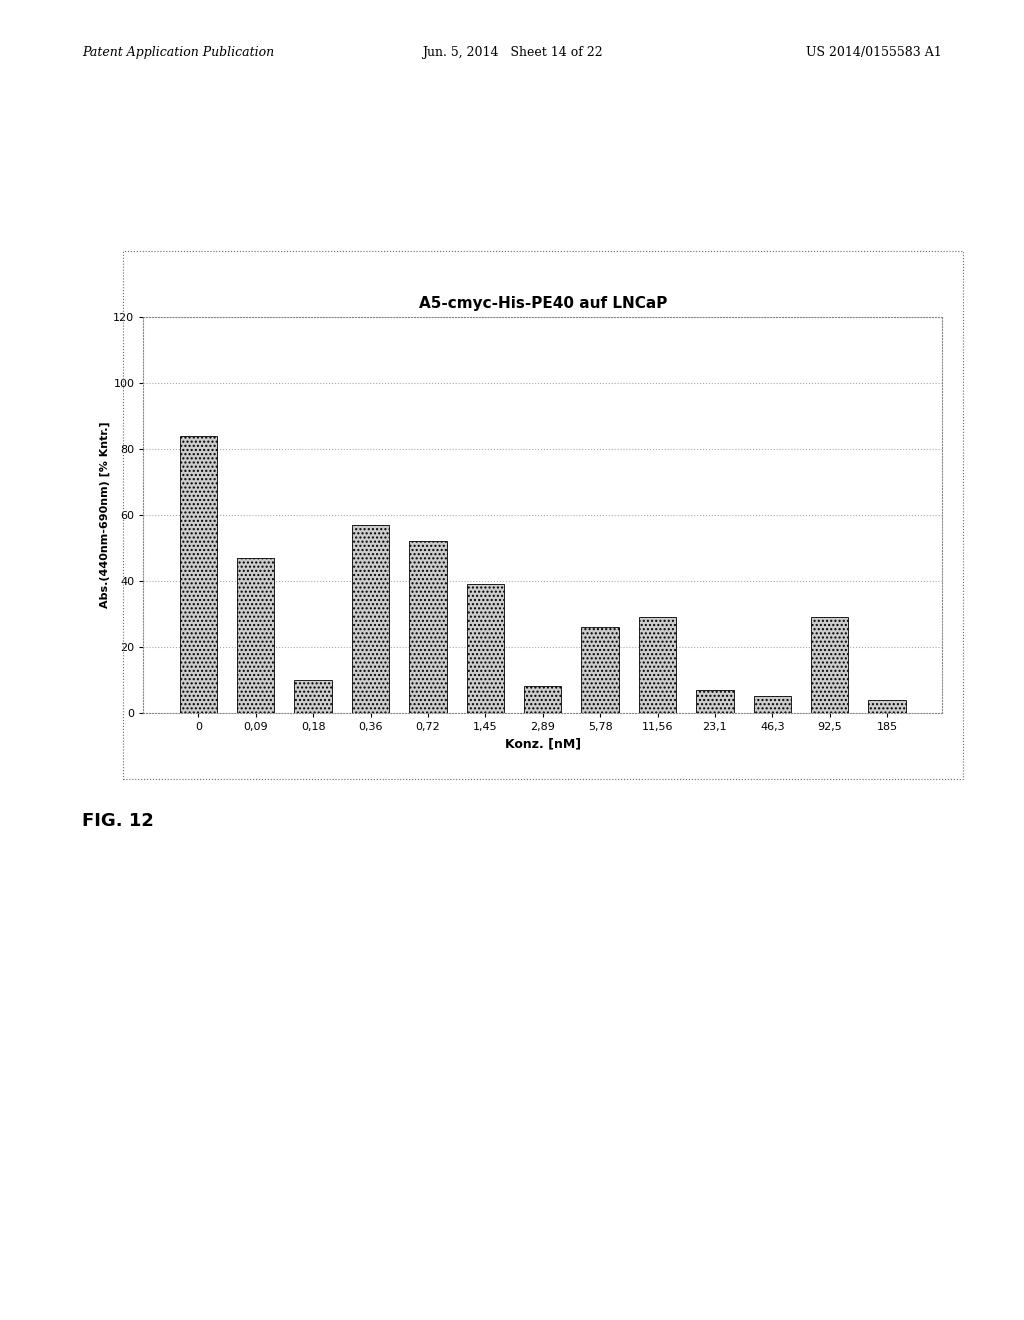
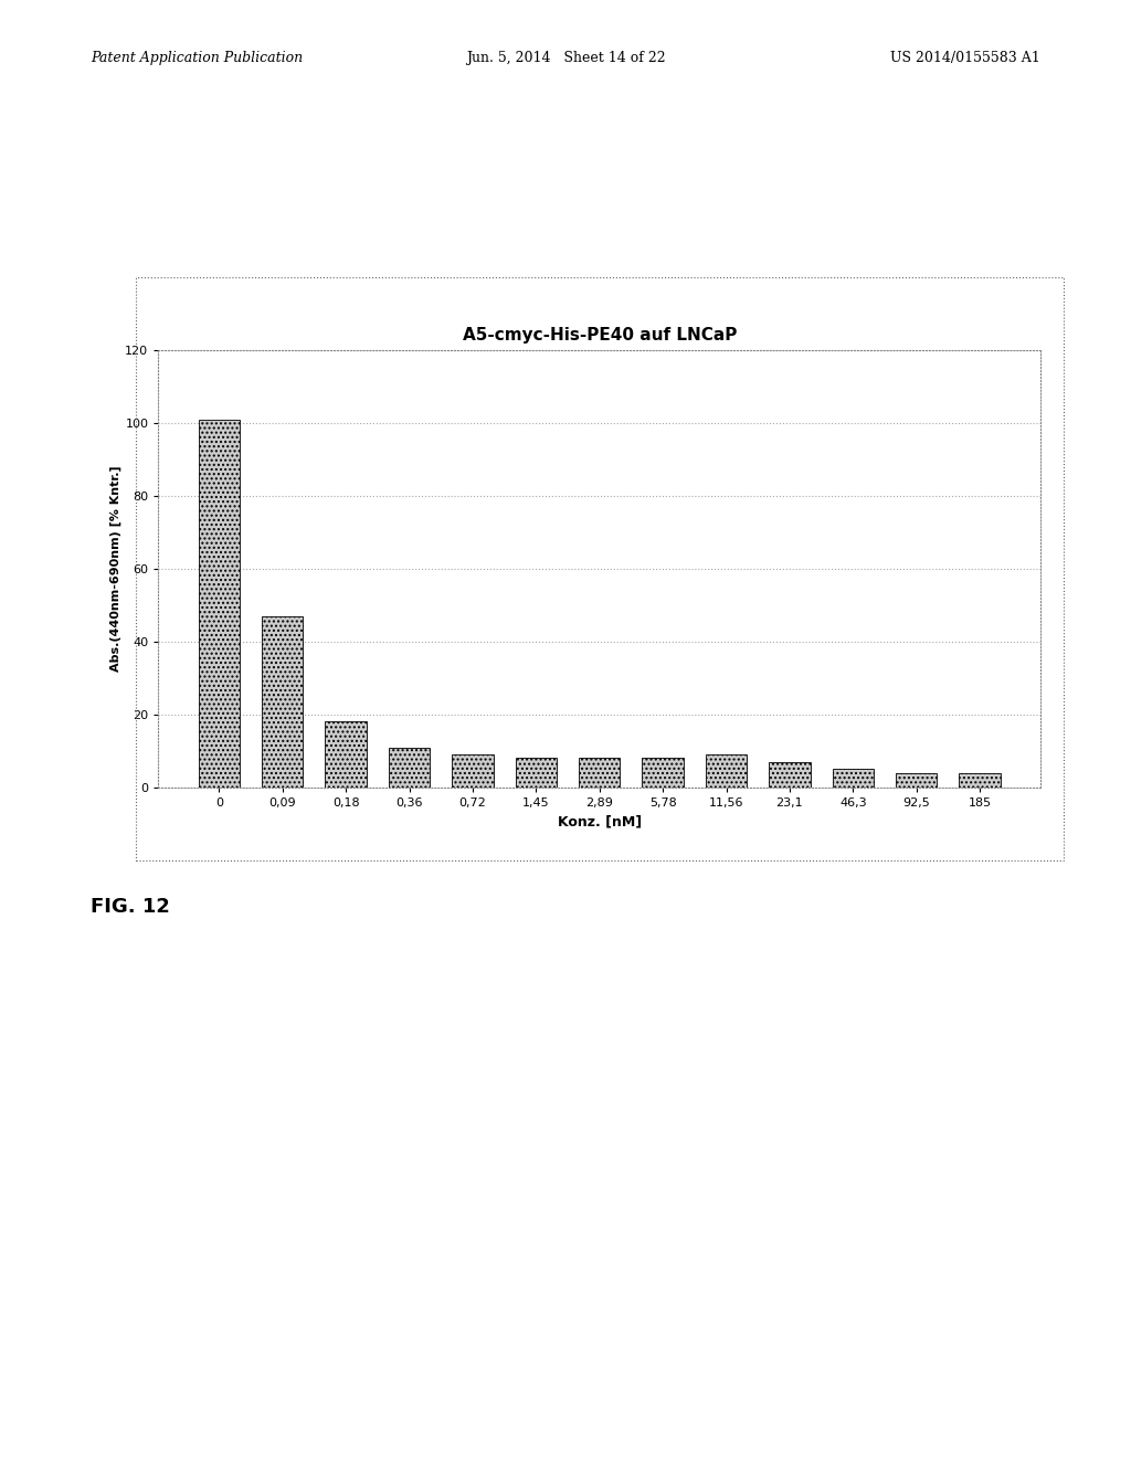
0: 84 -> 101
0,18: 10 -> 18
0,36: 57 -> 11
0,72: 52 -> 9
1,45: 39 -> 8
5,78: 26 -> 8
11,56: 29 -> 9
92,5: 29 -> 4
